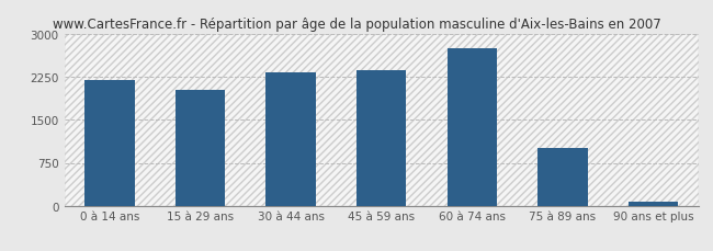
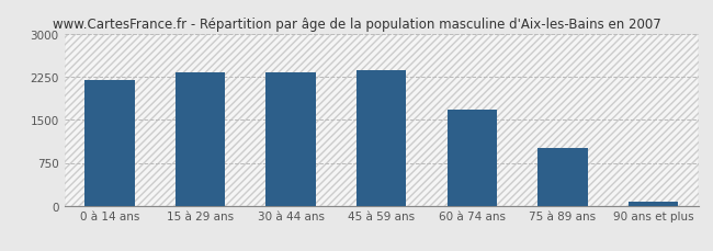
15 à 29 ans: 2020 -> 2330
60 à 74 ans: 2760 -> 1680
